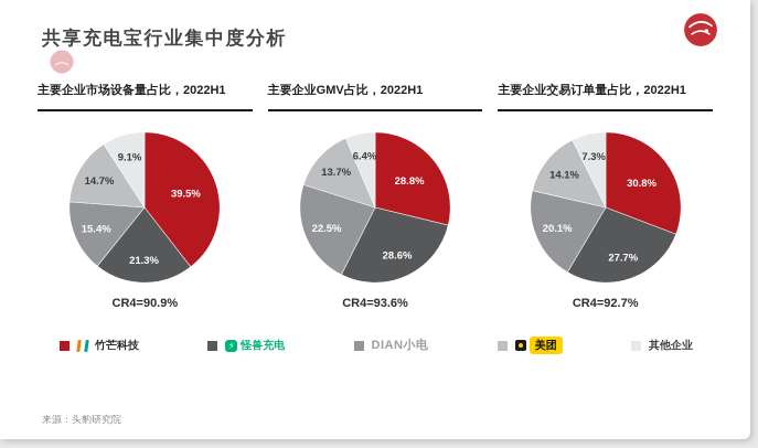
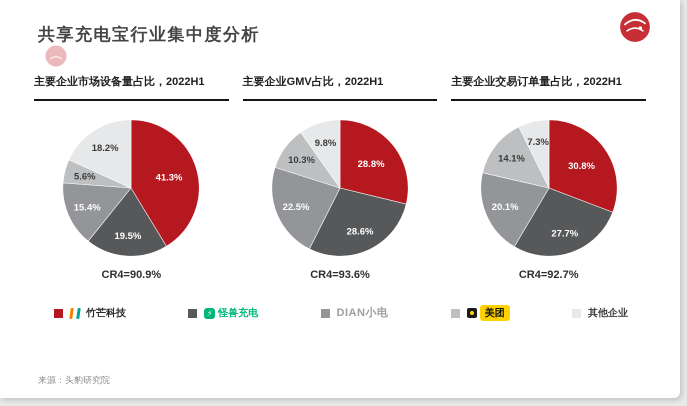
主要企业市场设备量占比，2022H1/竹芒科技: 39.5% -> 41.3%
主要企业市场设备量占比，2022H1/怪兽充电: 21.3% -> 19.5%
主要企业市场设备量占比，2022H1/美团: 14.7% -> 5.6%
主要企业市场设备量占比，2022H1/其他企业: 9.1% -> 18.2%
主要企业GMV占比，2022H1/美团: 13.7% -> 10.3%
主要企业GMV占比，2022H1/其他企业: 6.4% -> 9.8%
